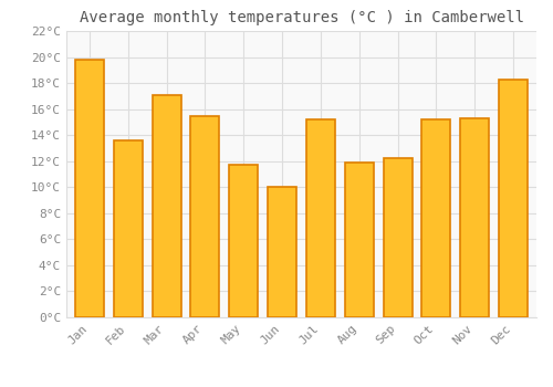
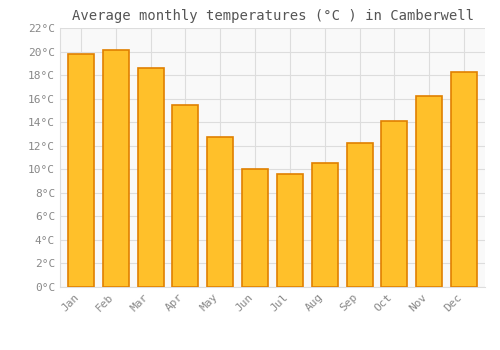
Feb: 13.6°C -> 20.1°C
Mar: 17.1°C -> 18.6°C
May: 11.7°C -> 12.7°C
Jul: 15.2°C -> 9.6°C
Aug: 11.9°C -> 10.5°C
Oct: 15.2°C -> 14.1°C
Nov: 15.3°C -> 16.2°C
